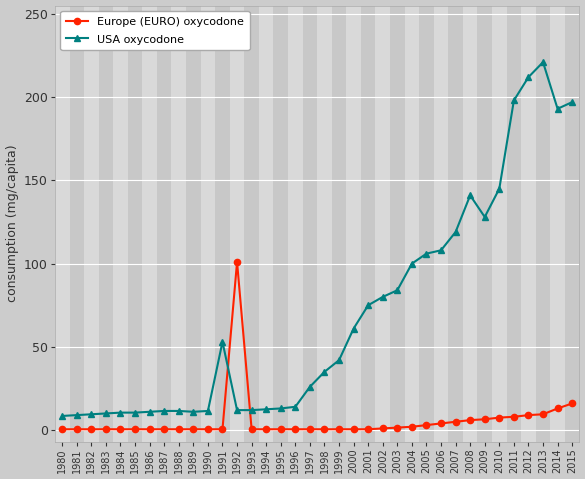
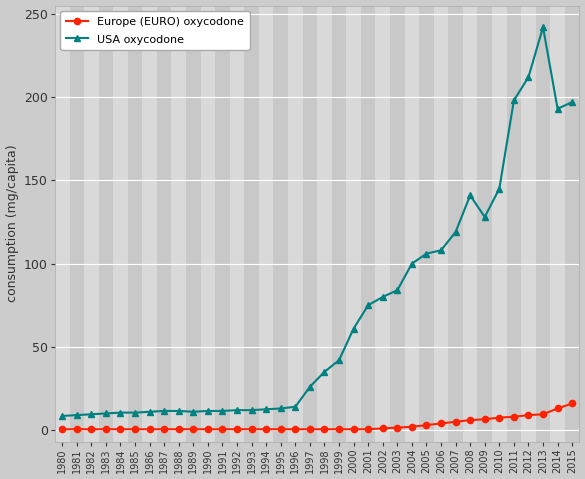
USA oxycodone/1991: 53 -> 12
Europe (EURO) oxycodone/1992: 101 -> 0
USA oxycodone/2013: 221 -> 242
